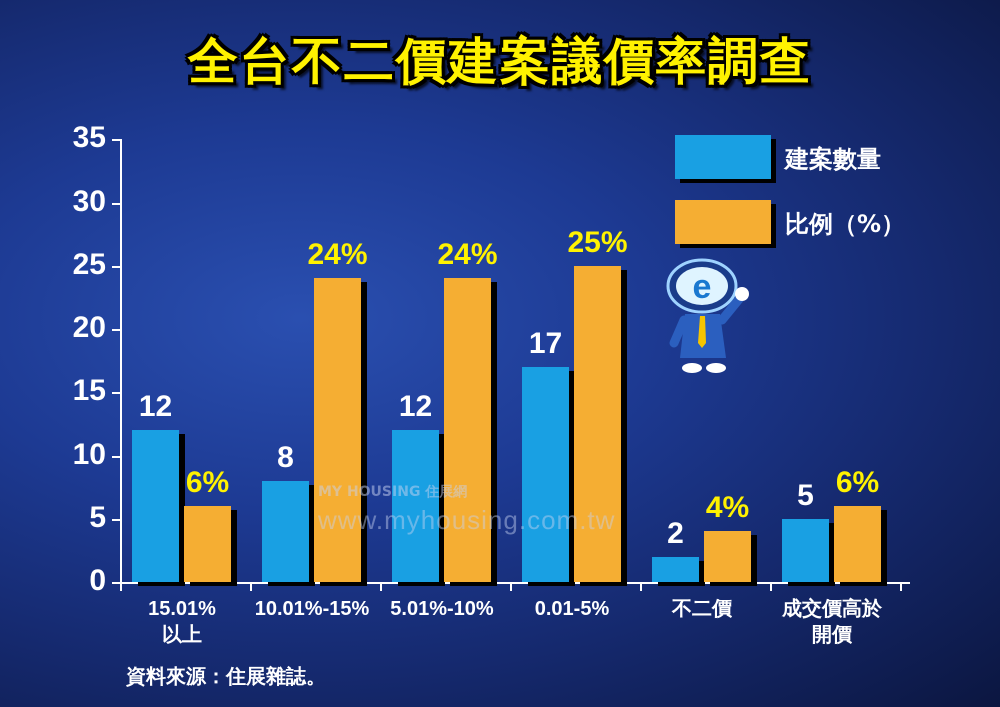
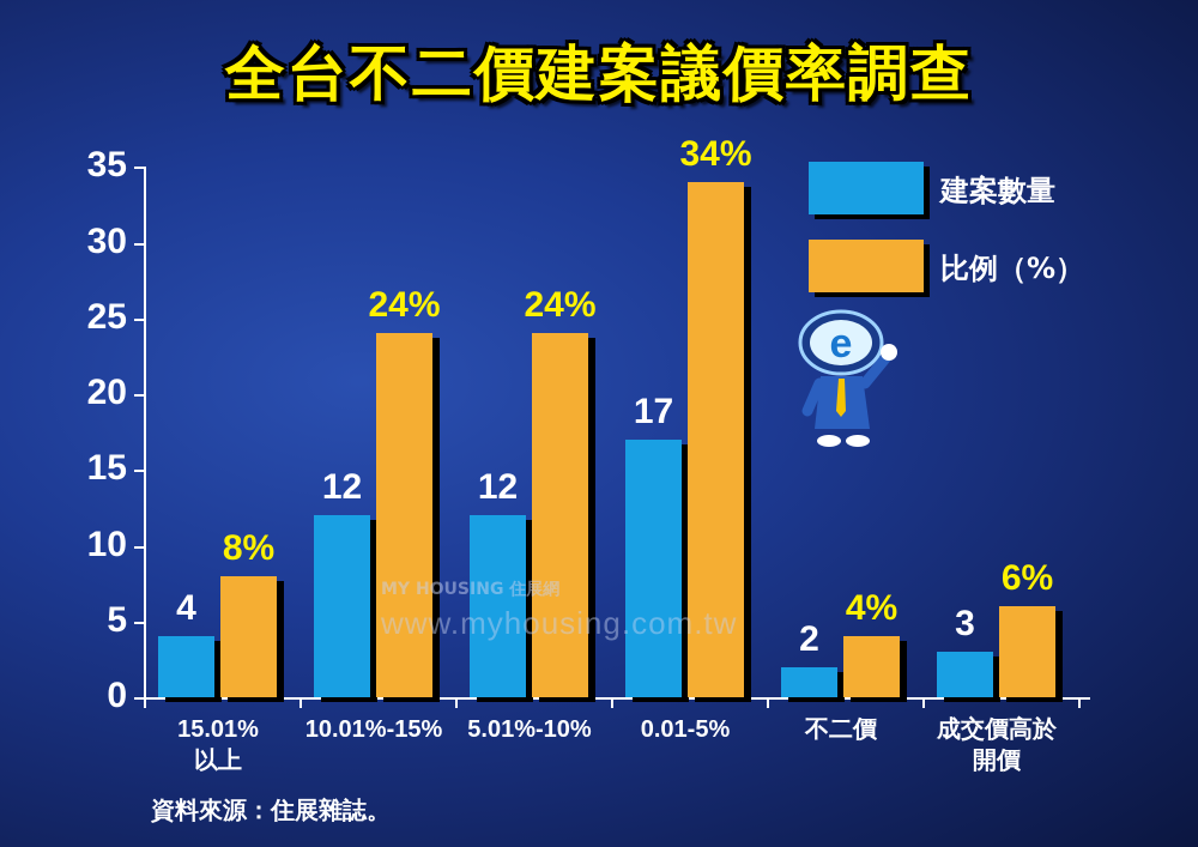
建案數量/15.01%以上: 12 -> 4
比例（%）/15.01%以上: 6% -> 8%
建案數量/10.01%-15%: 8 -> 12
比例（%）/0.01-5%: 25% -> 34%
建案數量/成交價高於開價: 5 -> 3
